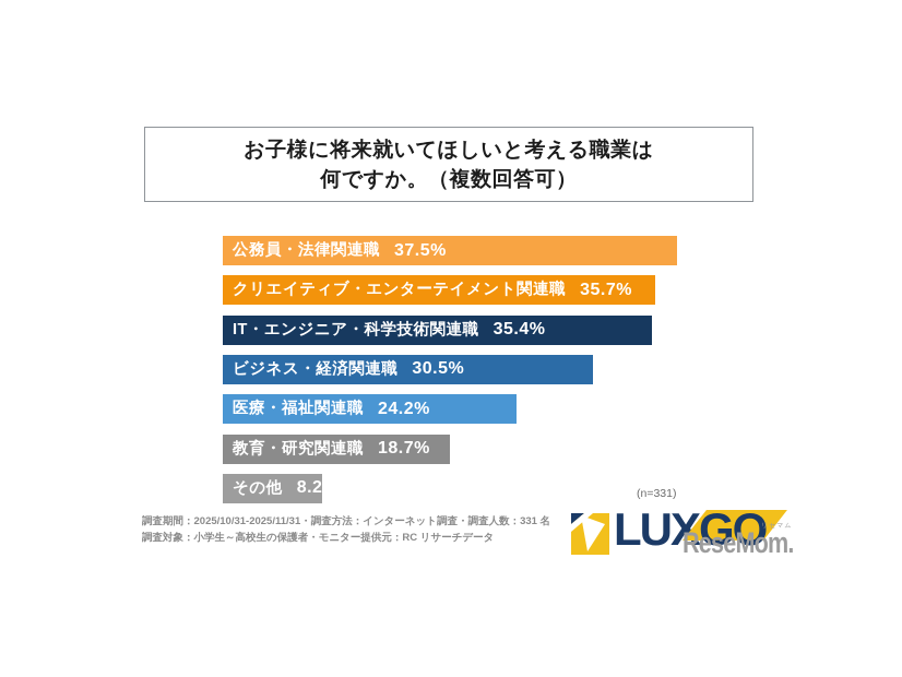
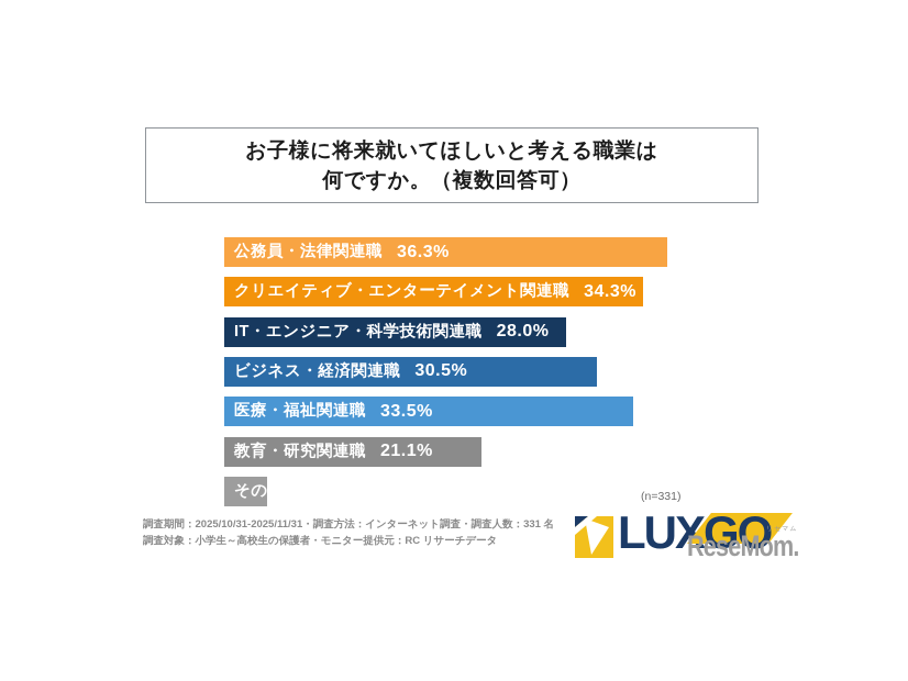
公務員・法律関連職: 37.5% -> 36.3%
クリエイティブ・エンターテイメント関連職: 35.7% -> 34.3%
IT・エンジニア・科学技術関連職: 35.4% -> 28.0%
医療・福祉関連職: 24.2% -> 33.5%
教育・研究関連職: 18.7% -> 21.1%
その他: 8.2% -> 3.5%
